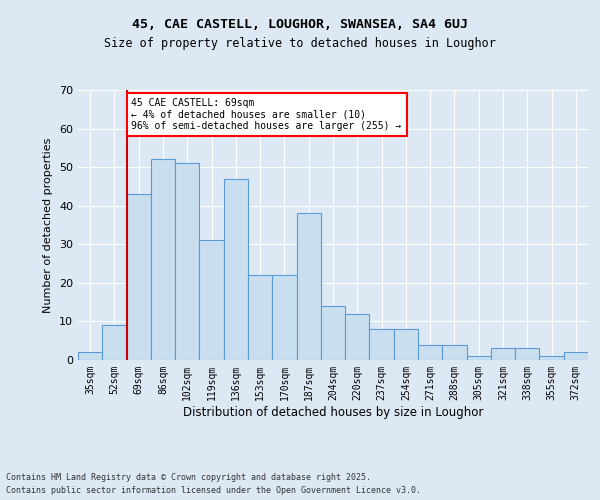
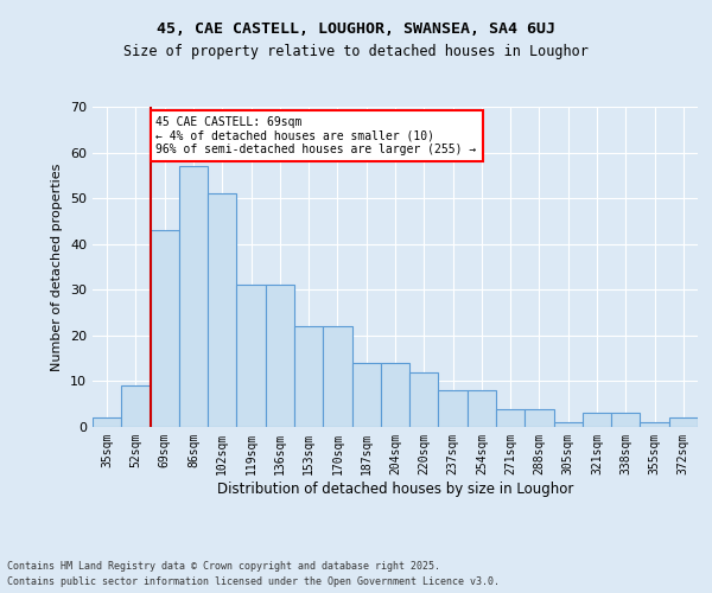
86sqm: 52 -> 57
136sqm: 47 -> 31
187sqm: 38 -> 14
